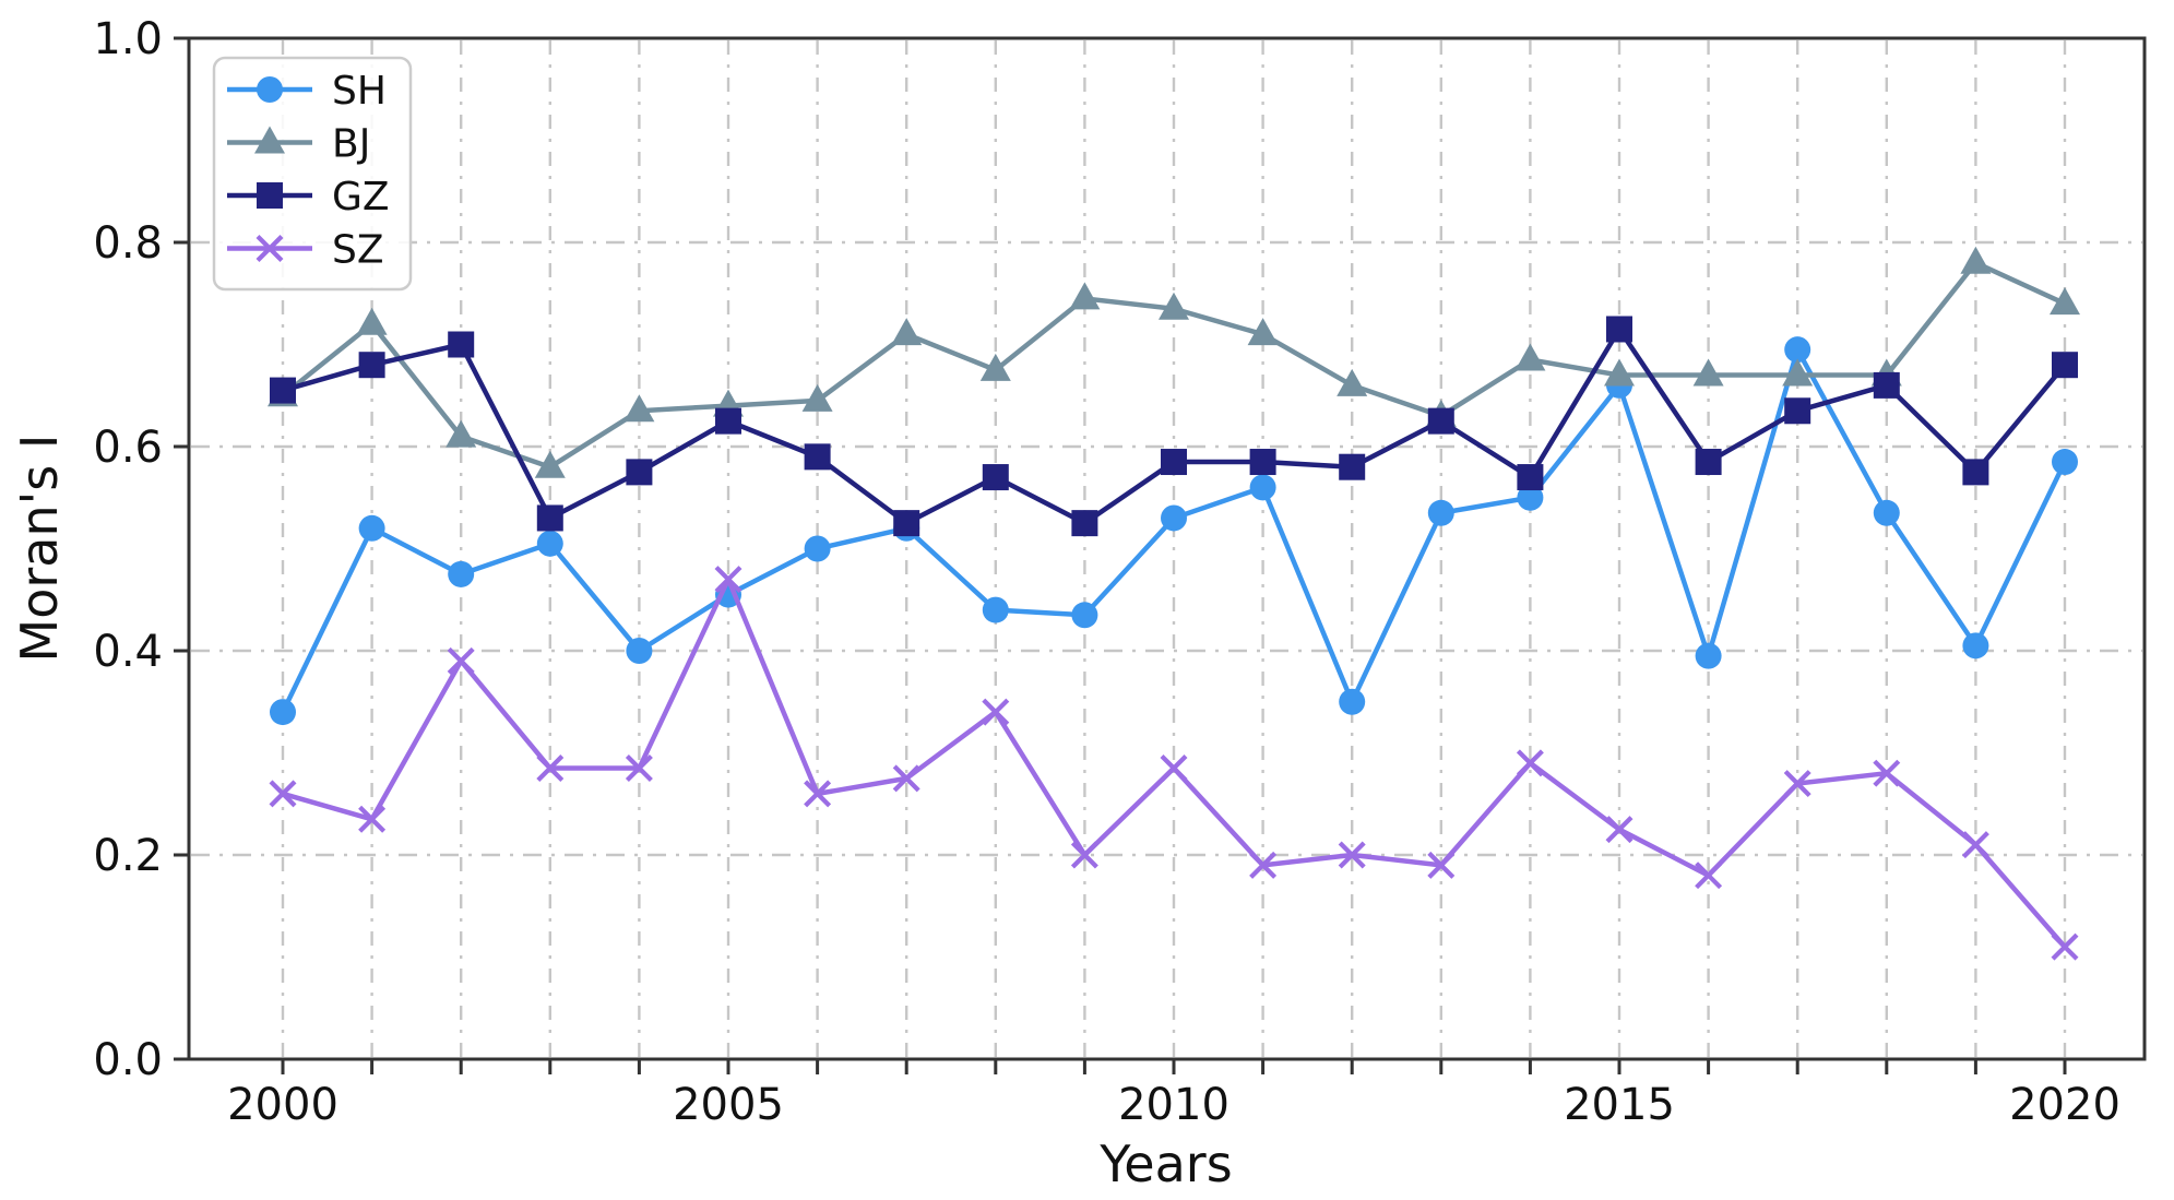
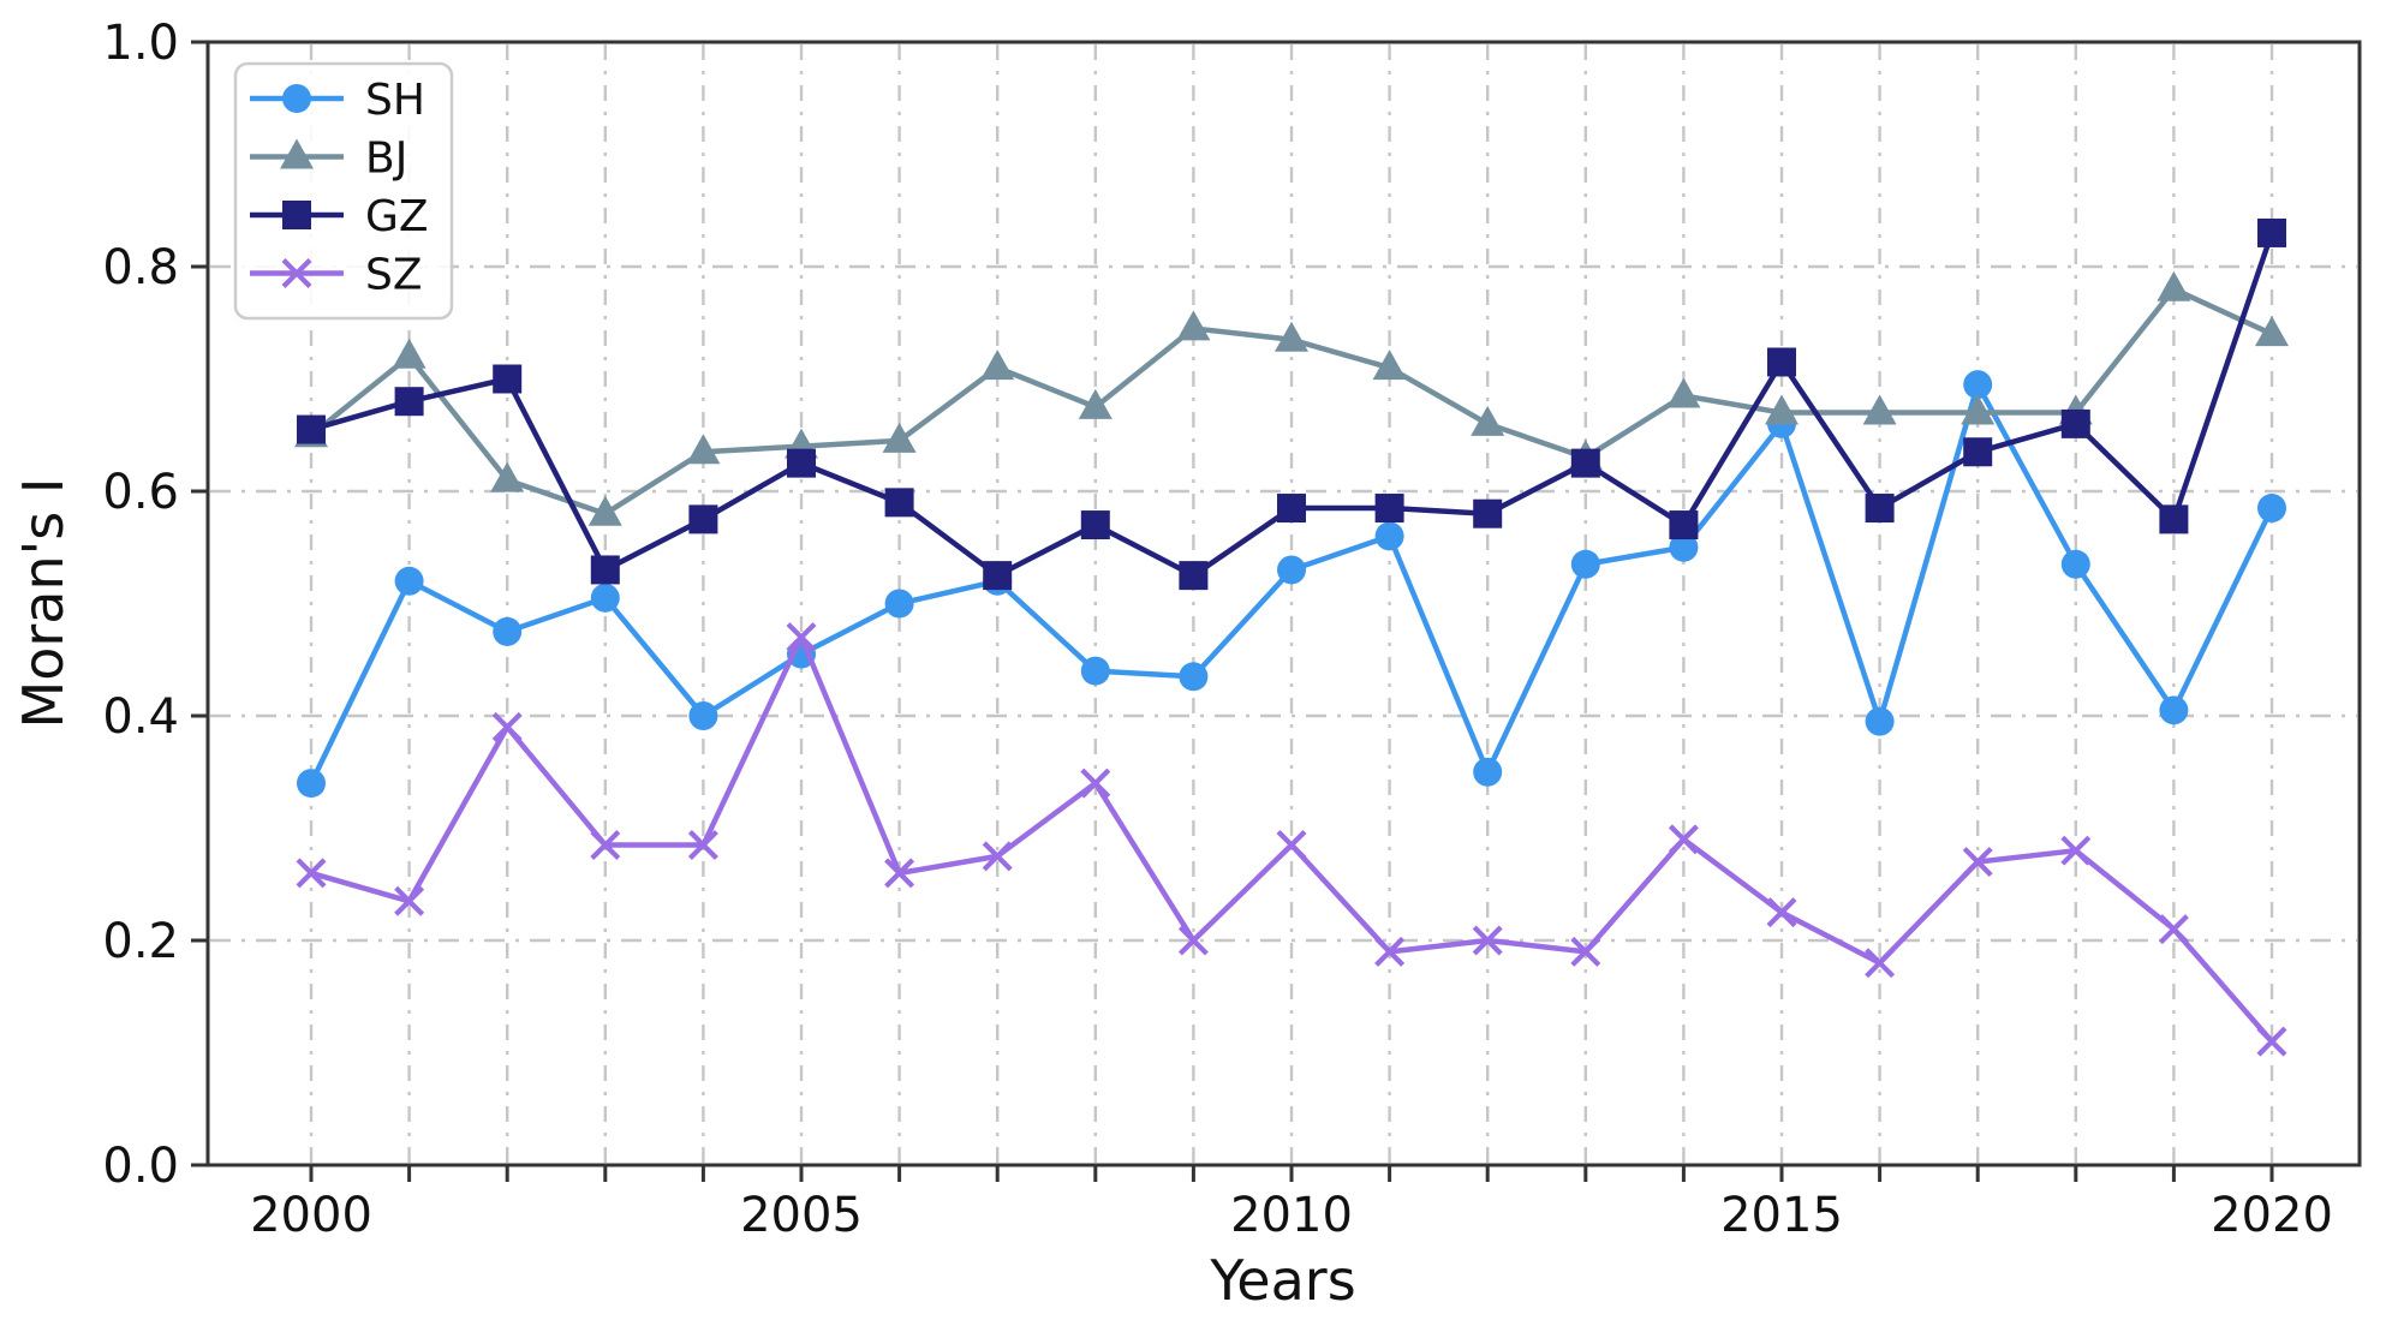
GZ/2020: 0.68 -> 0.83
